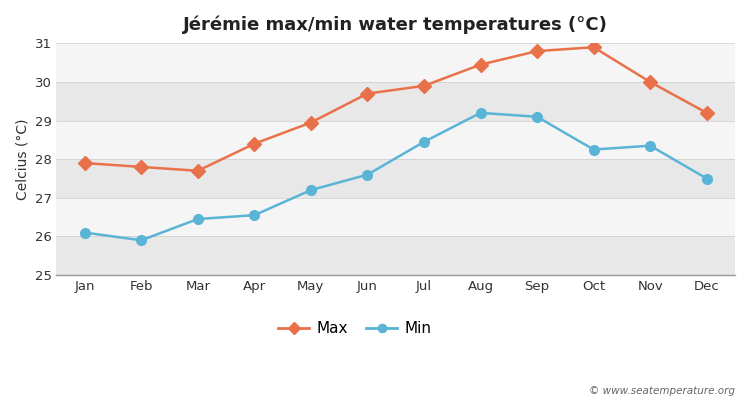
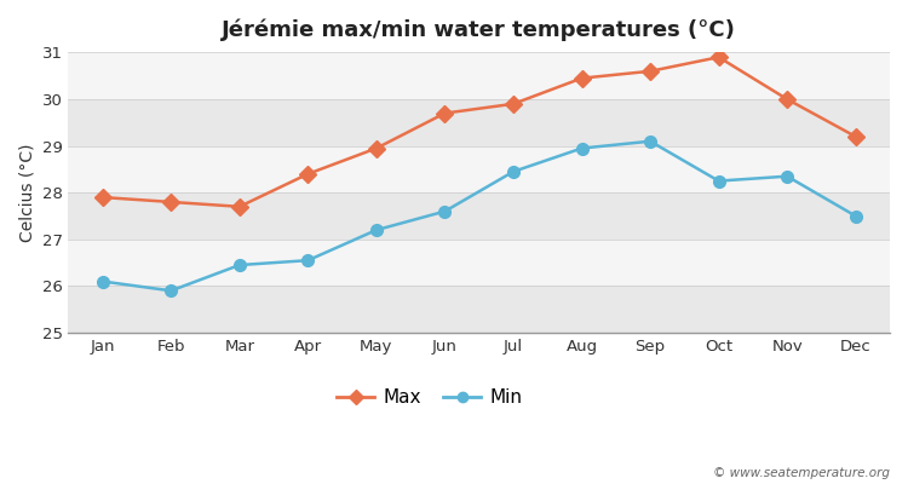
Min/Aug: 29.20 -> 28.95
Max/Sep: 30.80 -> 30.60
